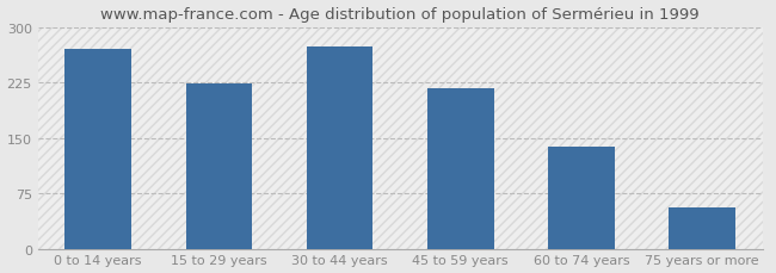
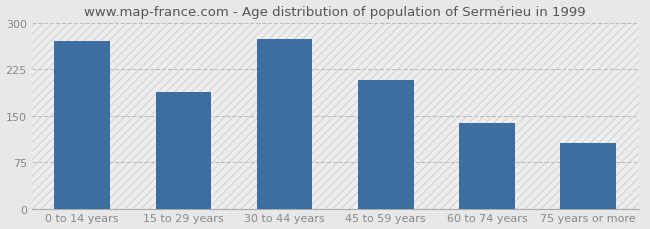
15 to 29 years: 224 -> 188
45 to 59 years: 218 -> 208
75 years or more: 56 -> 106
